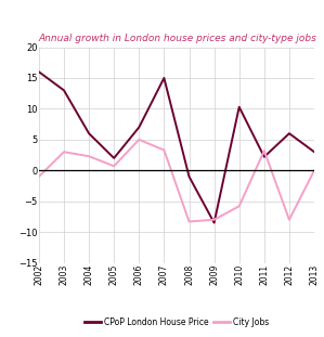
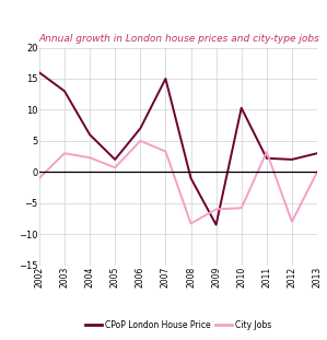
City Jobs/2009: -8.0 -> -6.0
CPoP London House Price/2012: 6.0 -> 2.0
